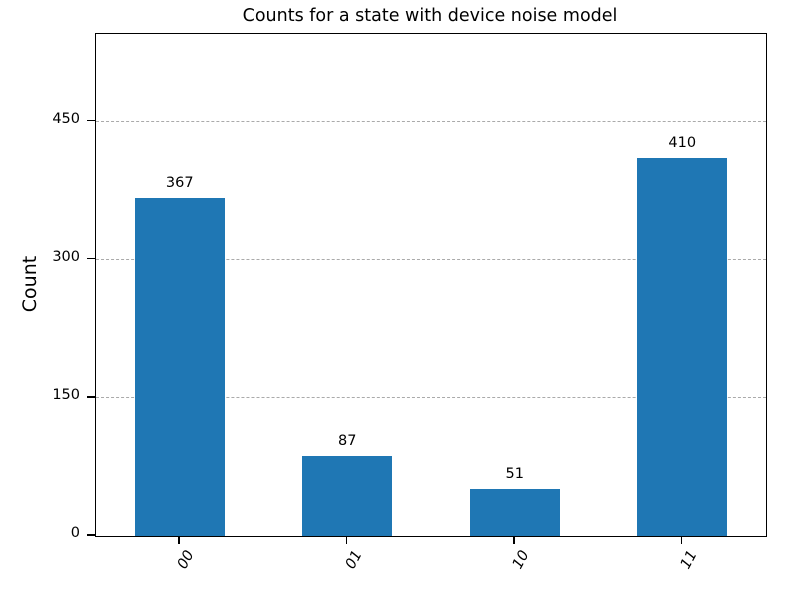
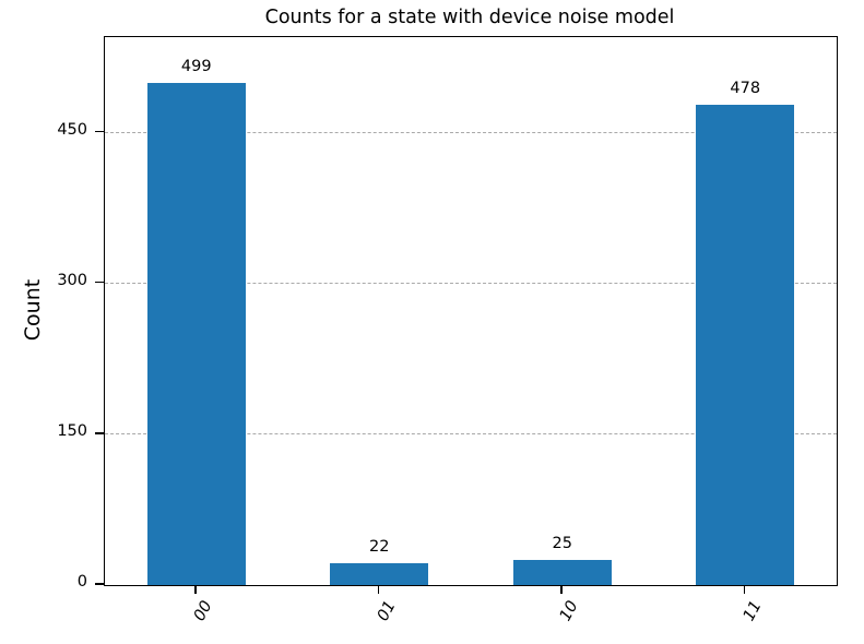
00: 367 -> 499
01: 87 -> 22
10: 51 -> 25
11: 410 -> 478
